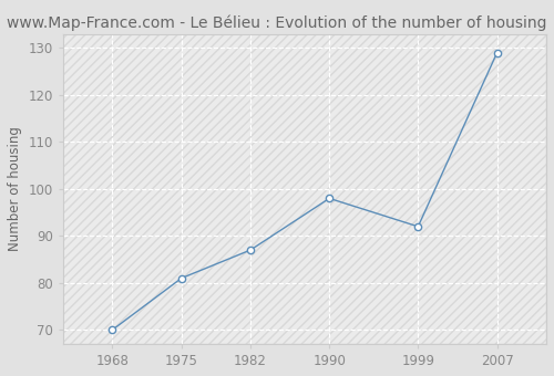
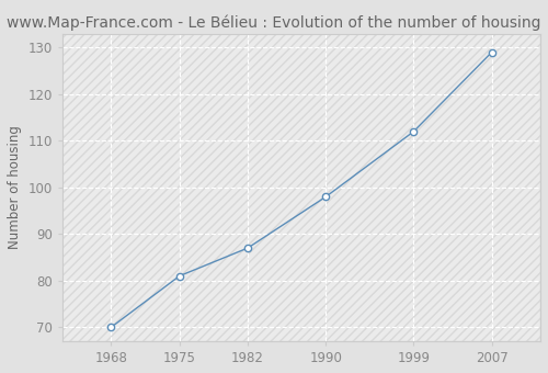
1999: 92 -> 112
